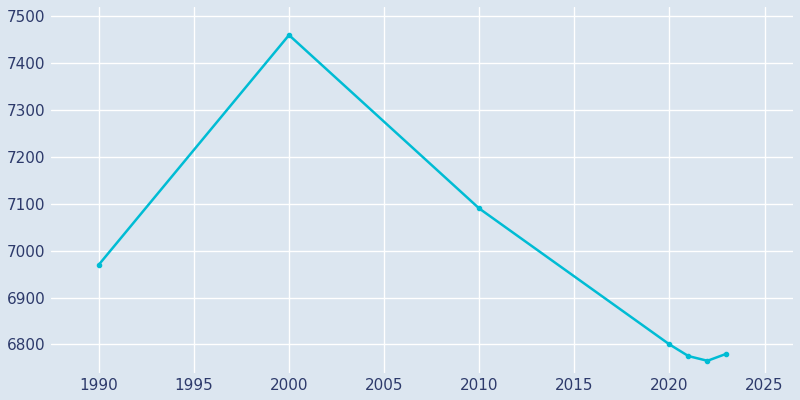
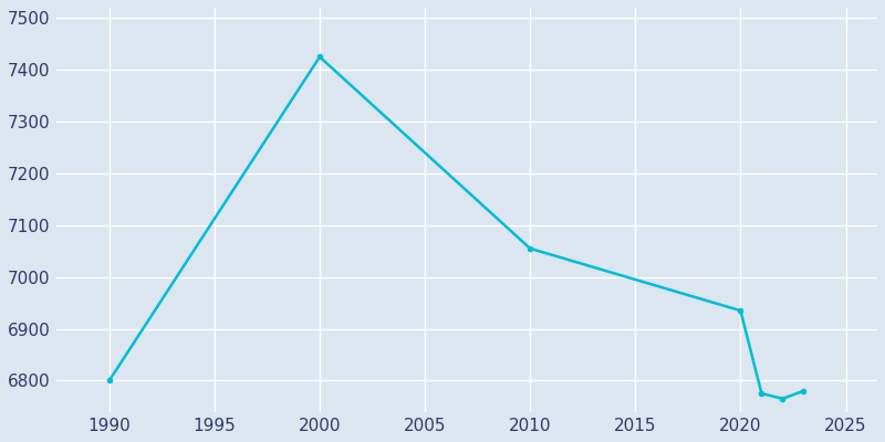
1990: 6970 -> 6800
2000: 7460 -> 7425
2010: 7090 -> 7055
2020: 6800 -> 6935
